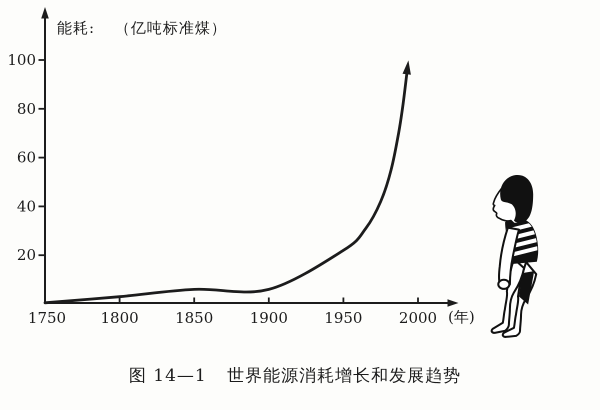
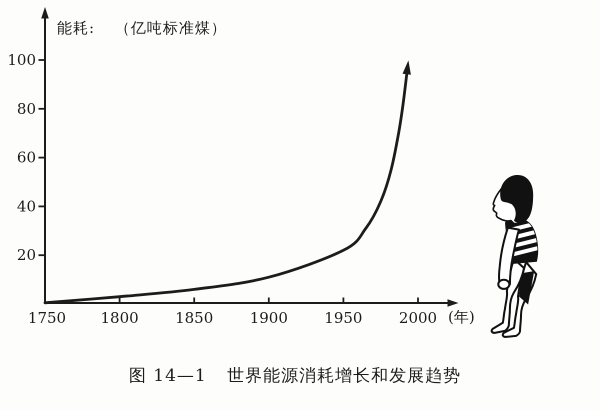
1900: 6 -> 11
